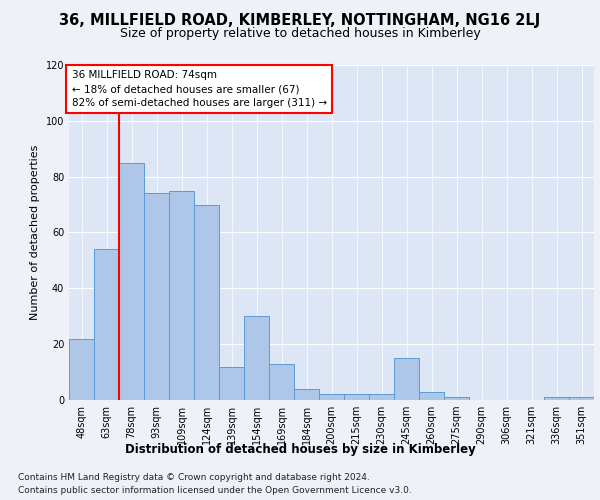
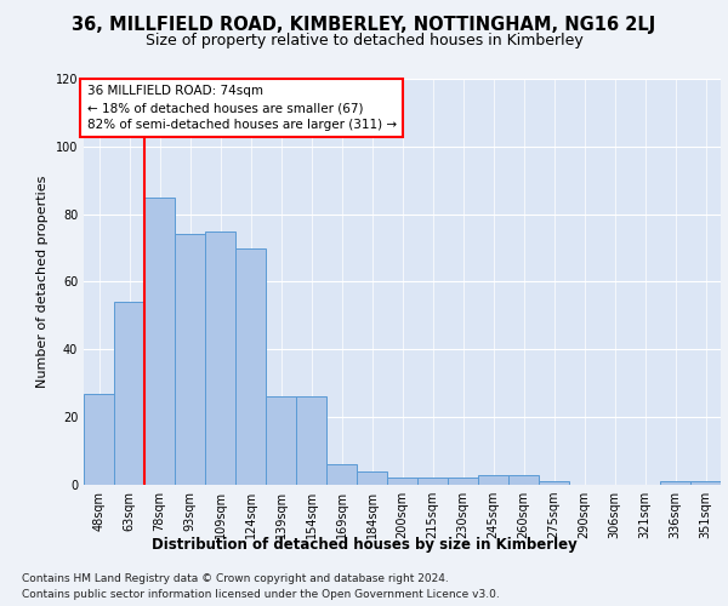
48sqm: 22 -> 27
139sqm: 12 -> 26
154sqm: 30 -> 26
169sqm: 13 -> 6
245sqm: 15 -> 3
